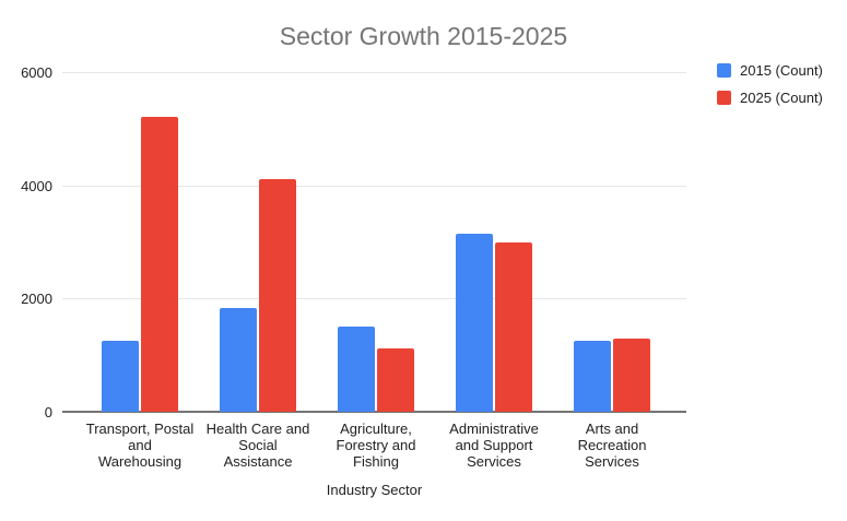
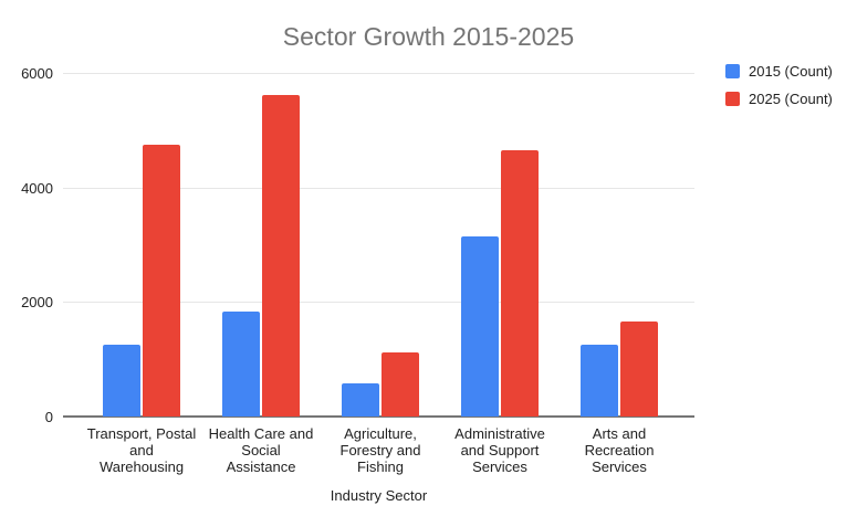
2025 (Count)/Transport, Postal and Warehousing: 5200 -> 4800
2025 (Count)/Health Care and Social Assistance: 4100 -> 5600
2015 (Count)/Agriculture, Forestry and Fishing: 1500 -> 600
2025 (Count)/Administrative and Support Services: 3000 -> 4600
2025 (Count)/Arts and Recreation Services: 1300 -> 1600
